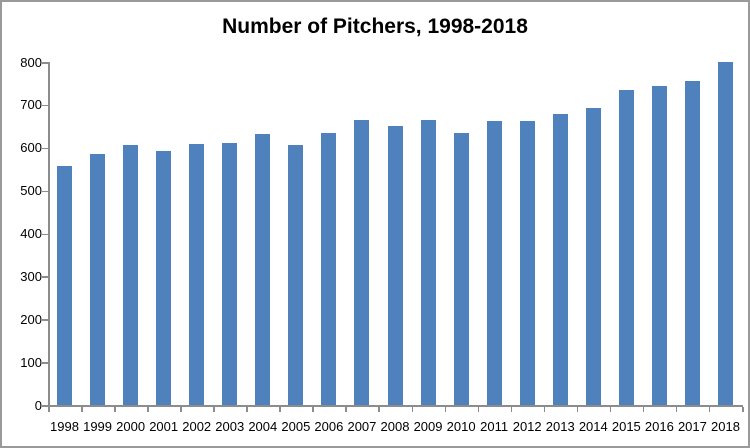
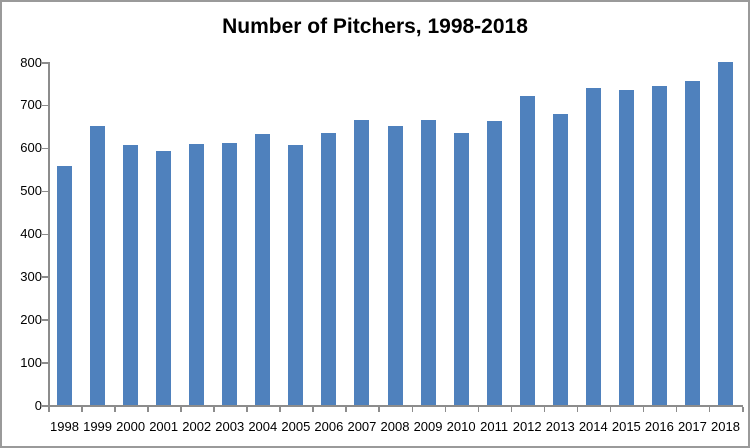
1999: 580 -> 650
2012: 660 -> 720
2014: 690 -> 740
